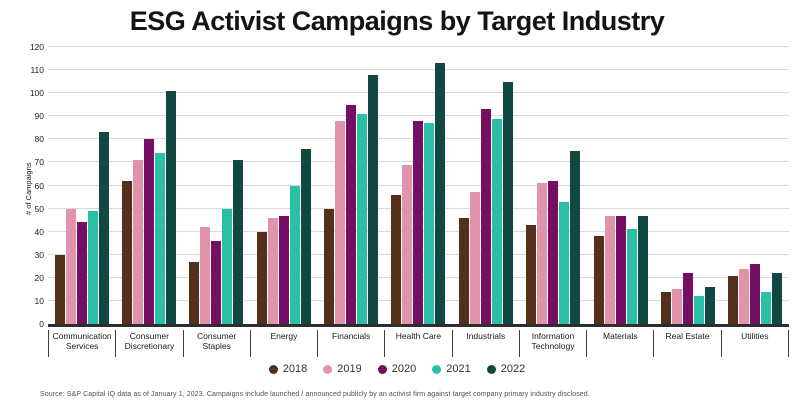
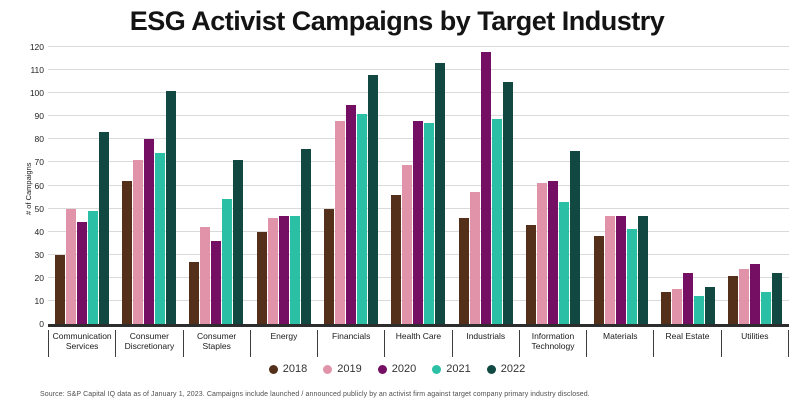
2021/Consumer Staples: 50 -> 54
2021/Energy: 60 -> 47
2020/Industrials: 93 -> 118
